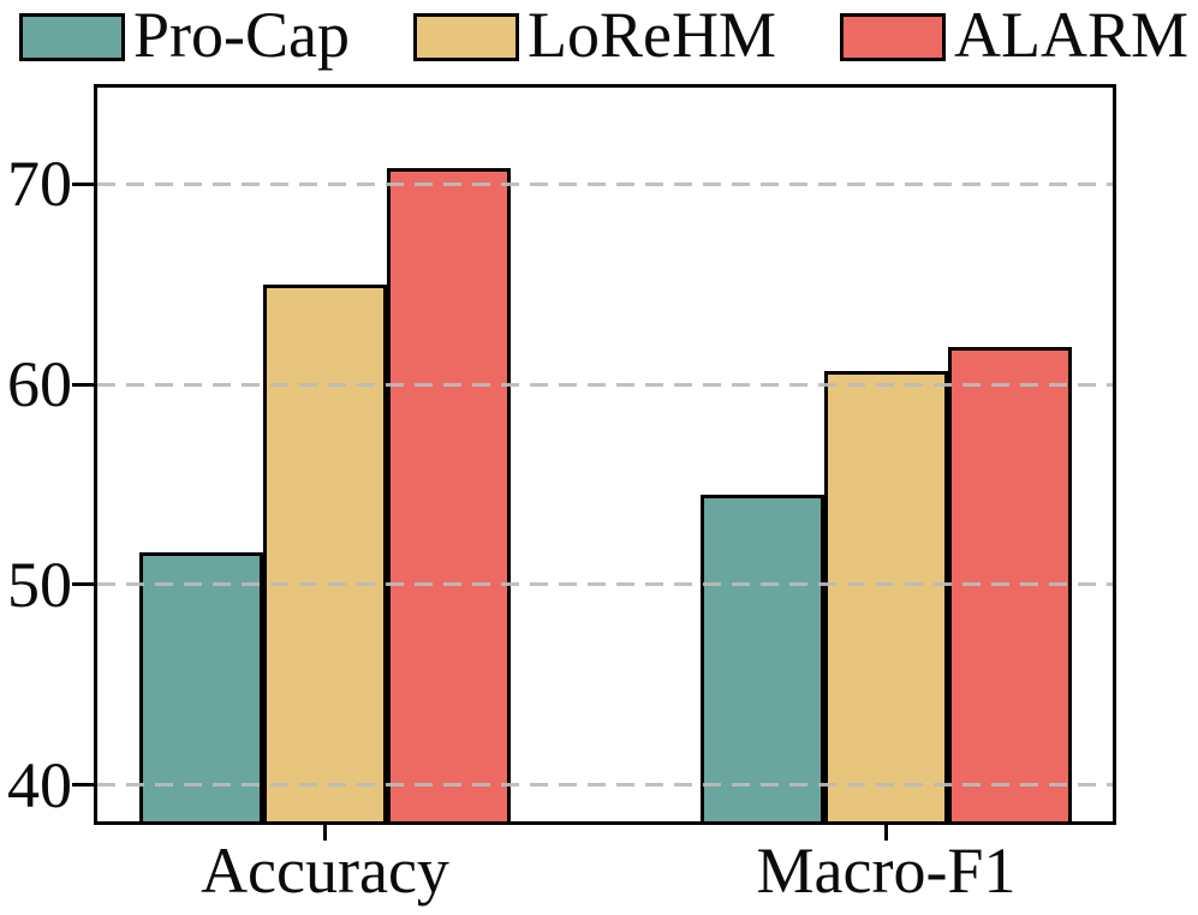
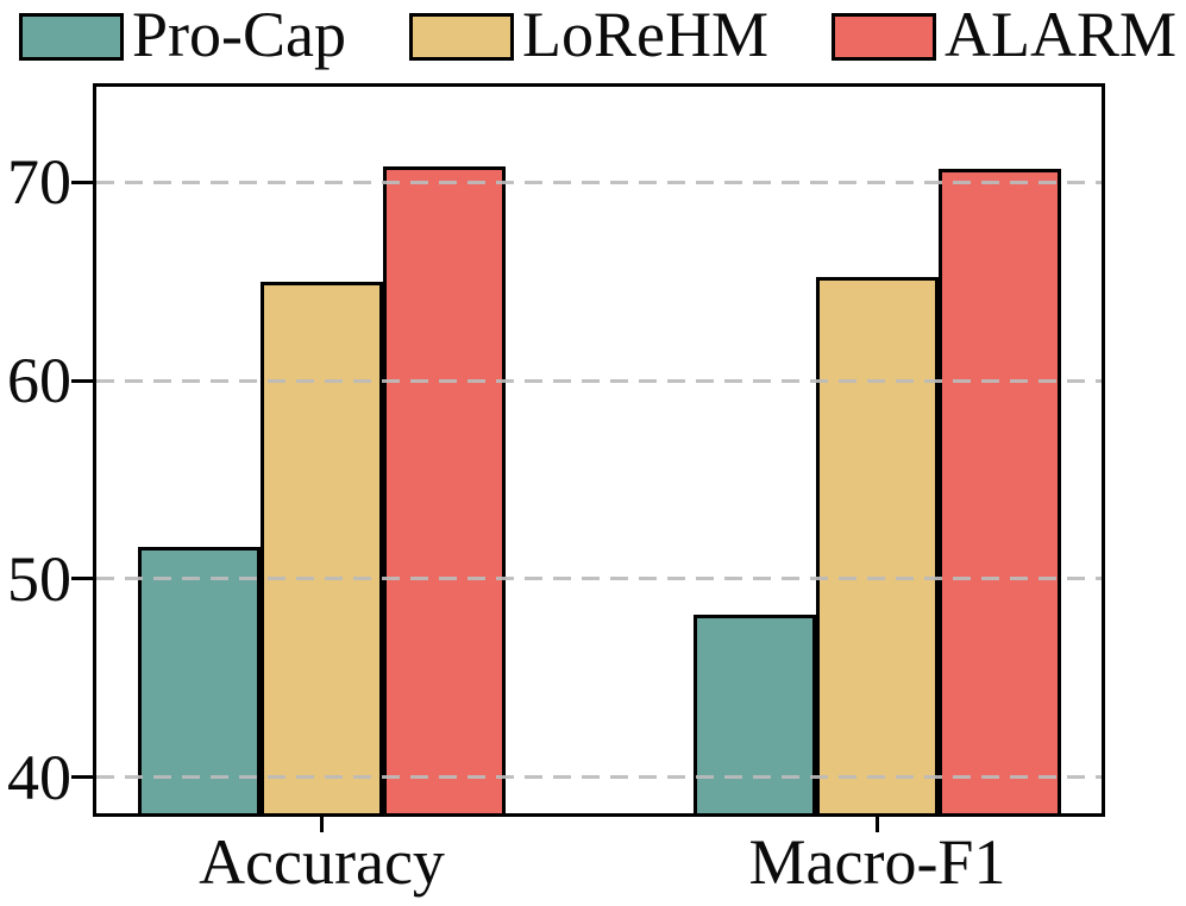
Pro-Cap/Macro-F1: 54.5 -> 48.2
LoReHM/Macro-F1: 60.7 -> 65.2
ALARM/Macro-F1: 61.9 -> 70.7
